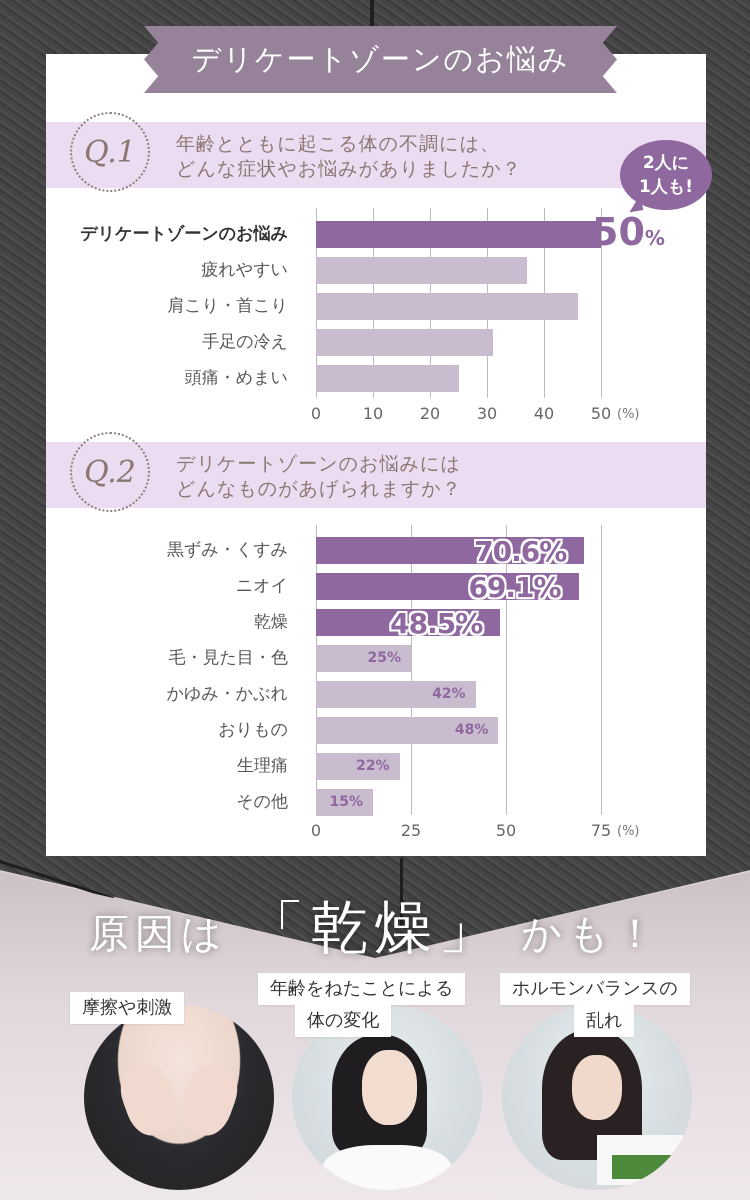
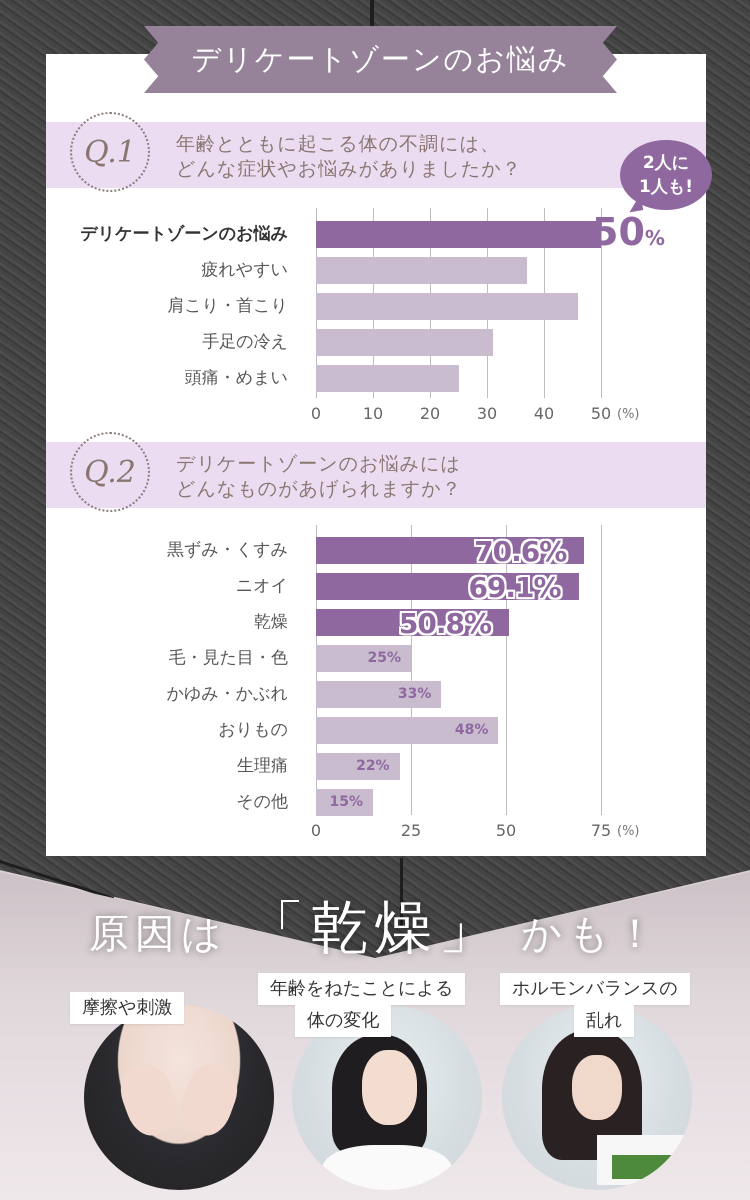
デリケートゾーンのお悩みにはどんなものがあげられますか？/乾燥: 48.5% -> 50.8%
デリケートゾーンのお悩みにはどんなものがあげられますか？/かゆみ・かぶれ: 42% -> 33%
